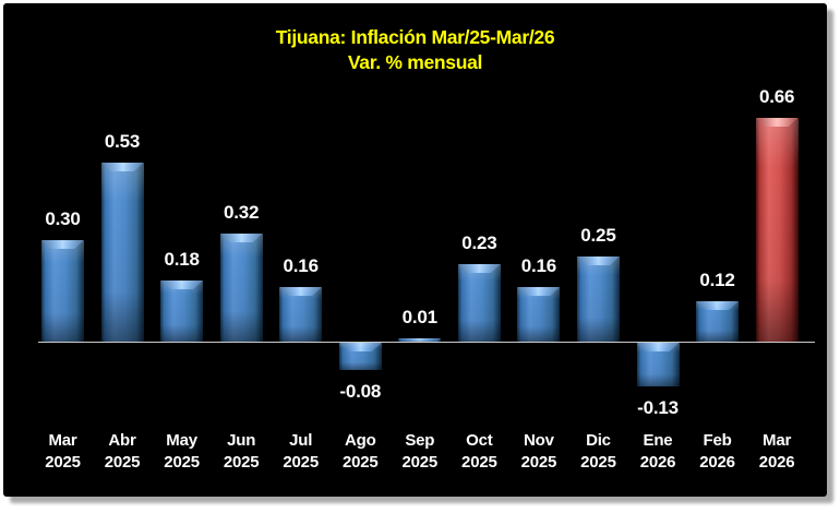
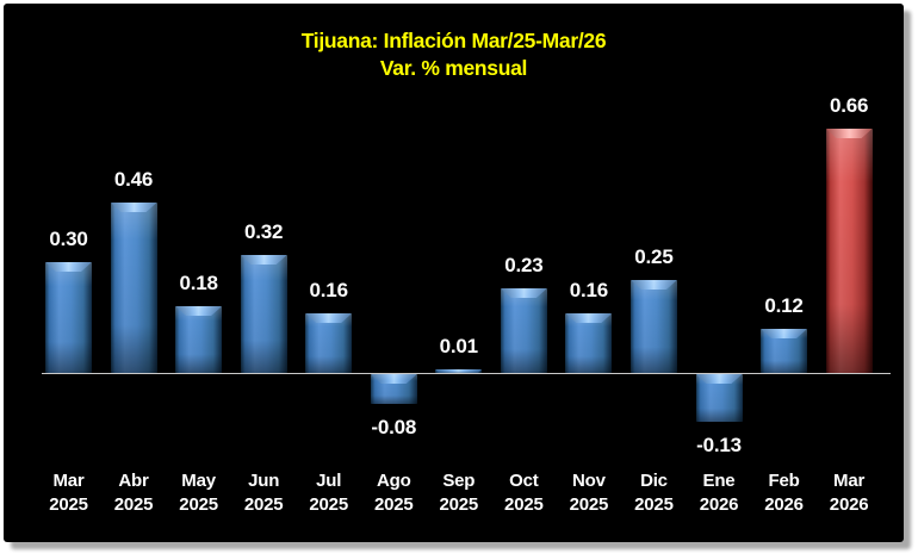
Abr 2025: 0.53 -> 0.46
